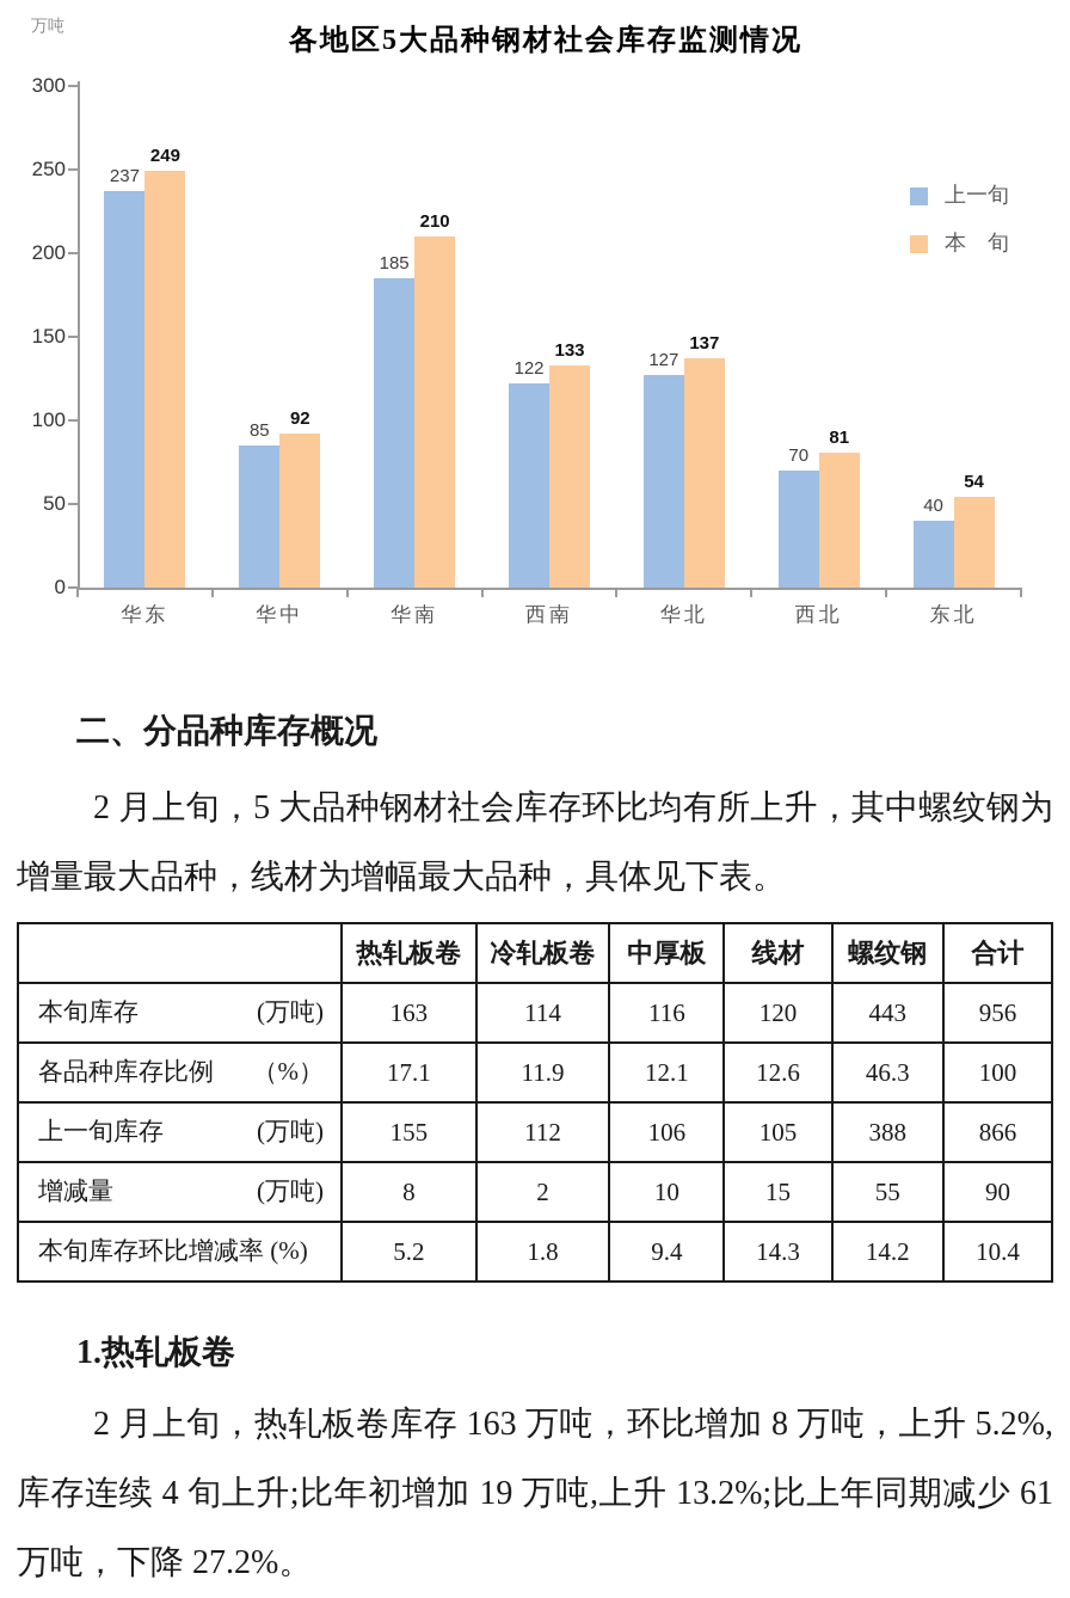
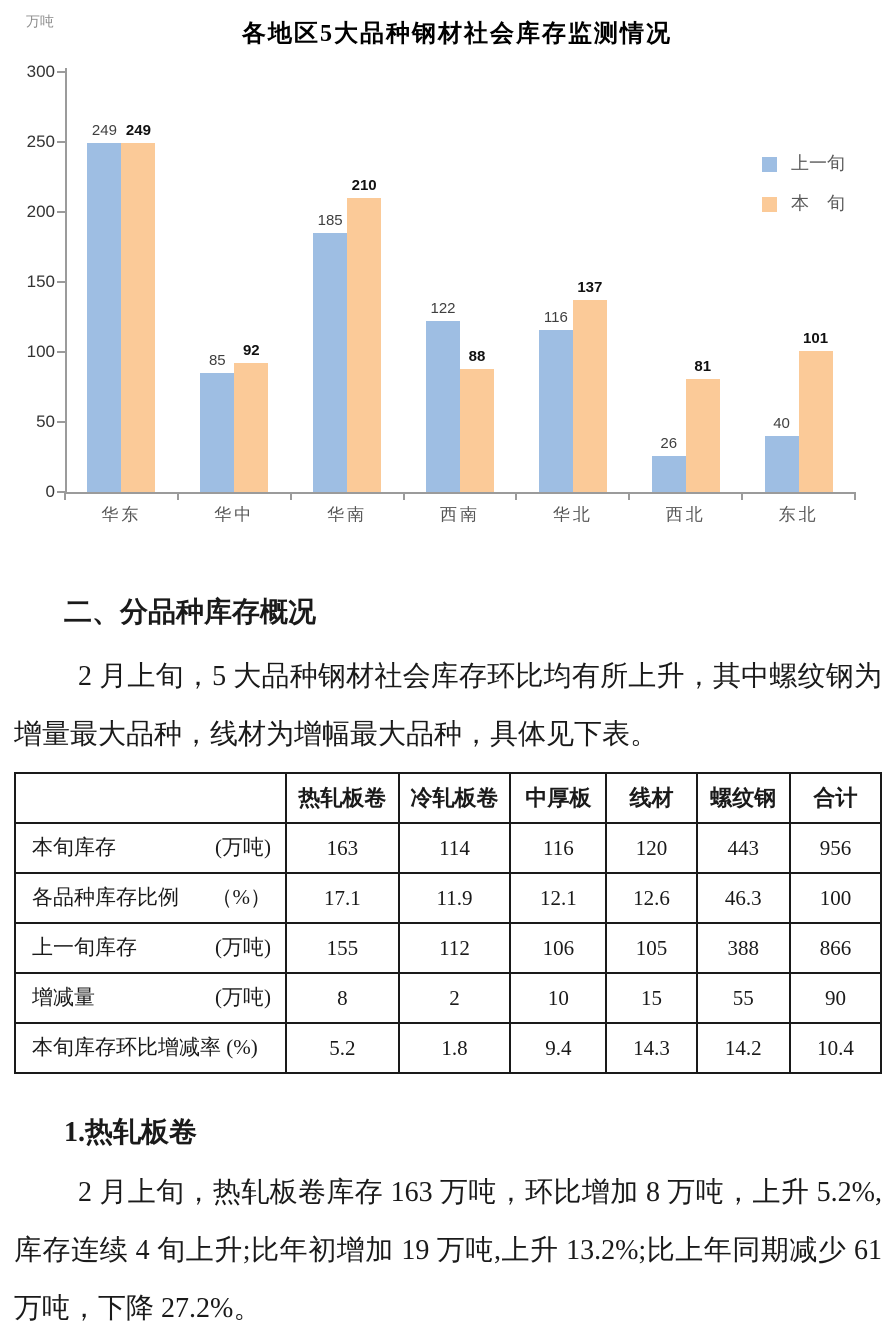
上一旬/华东: 237 -> 249
本 旬/西南: 133 -> 88
上一旬/华北: 127 -> 116
上一旬/西北: 70 -> 26
本 旬/东北: 54 -> 101
